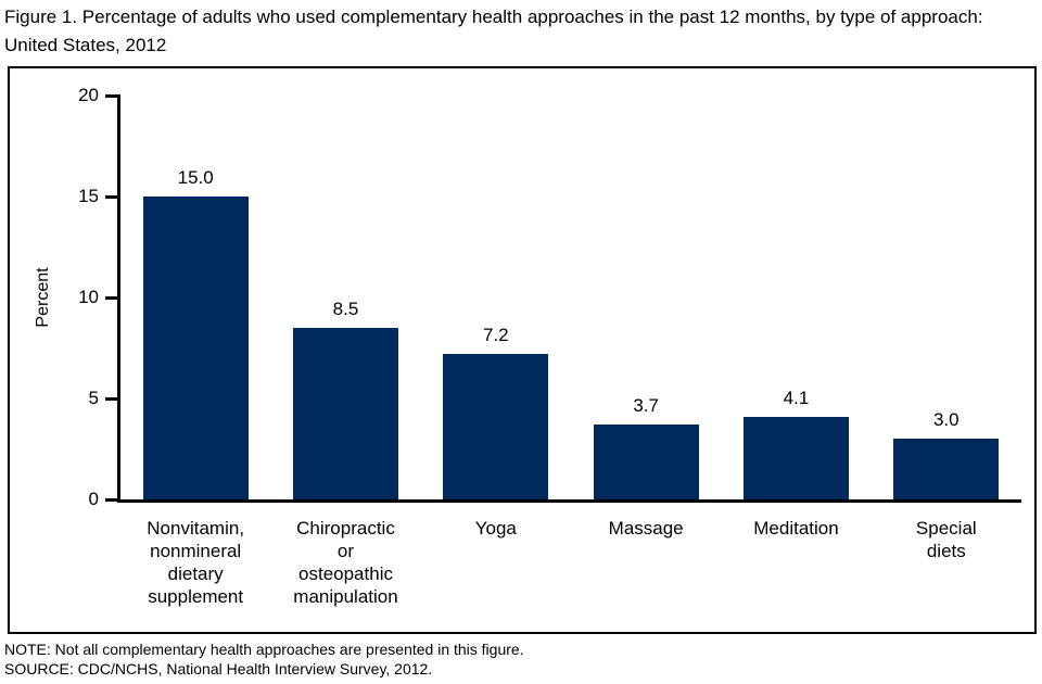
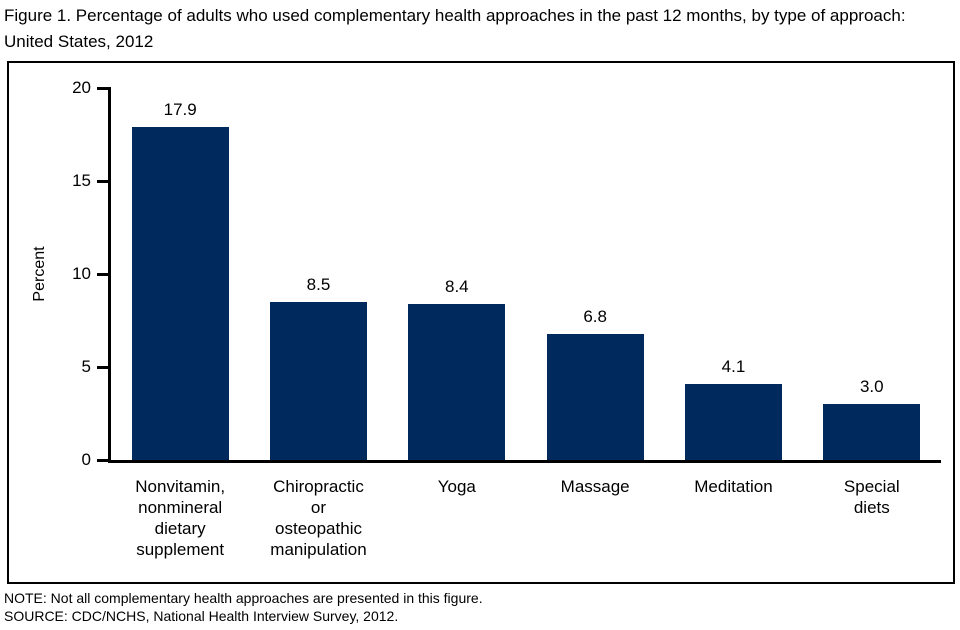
Nonvitamin, nonmineral dietary supplement: 15.0 -> 17.9
Yoga: 7.2 -> 8.4
Massage: 3.7 -> 6.8
